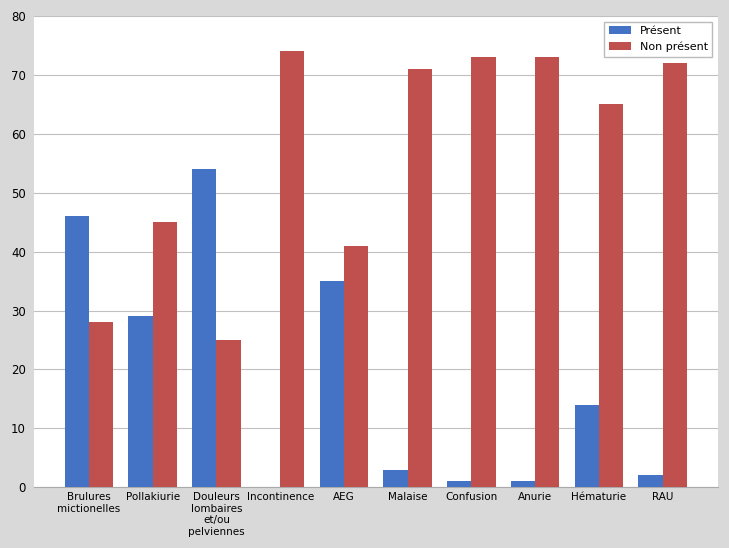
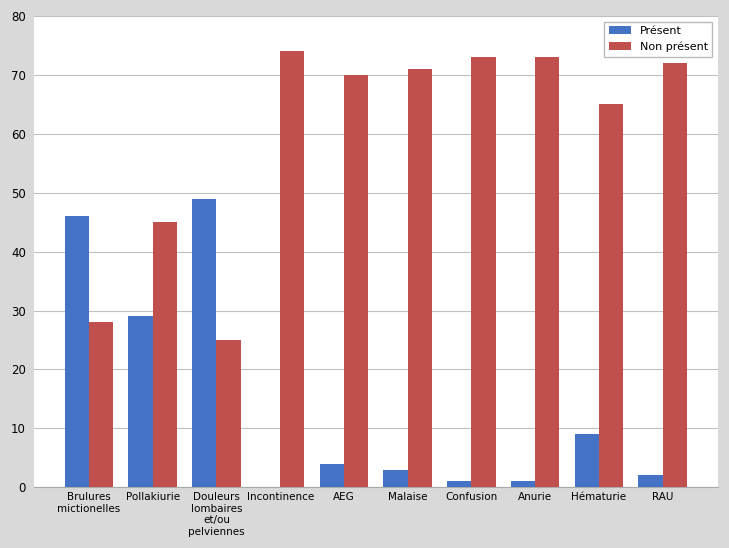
Présent/Douleurs lombaires et/ou pelviennes: 54 -> 49
Présent/AEG: 35 -> 4
Non présent/AEG: 41 -> 70
Présent/Hématurie: 14 -> 9
